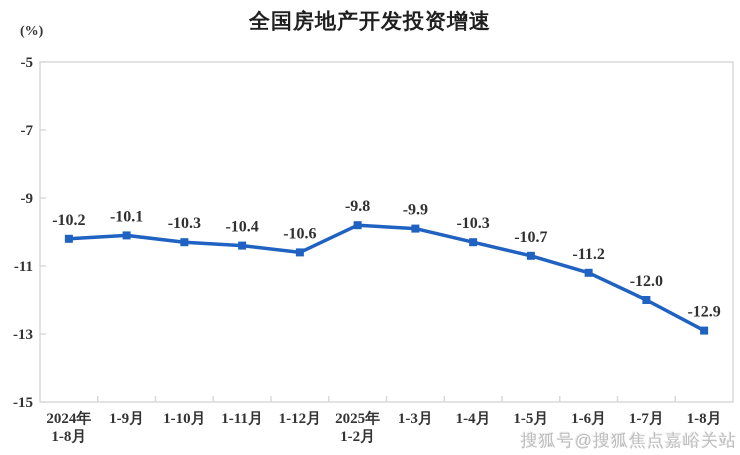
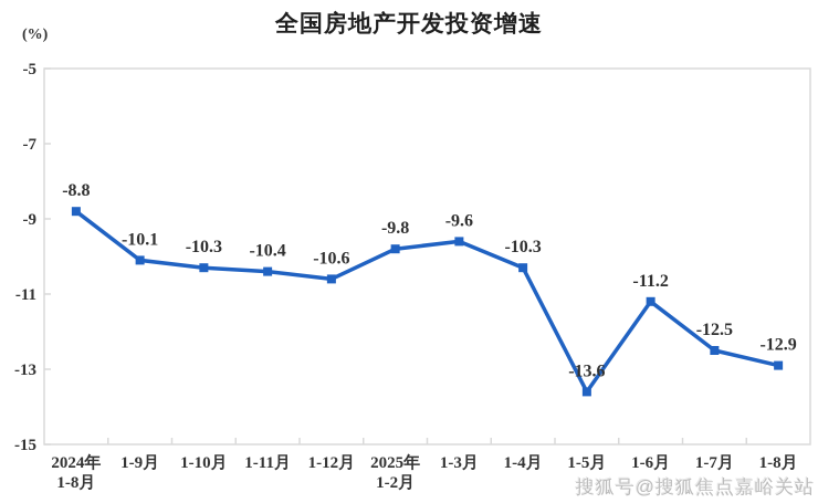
2024年 1-8月: -10.2 -> -8.8
1-3月: -9.9 -> -9.6
1-5月: -10.7 -> -13.6
1-7月: -12.0 -> -12.5
